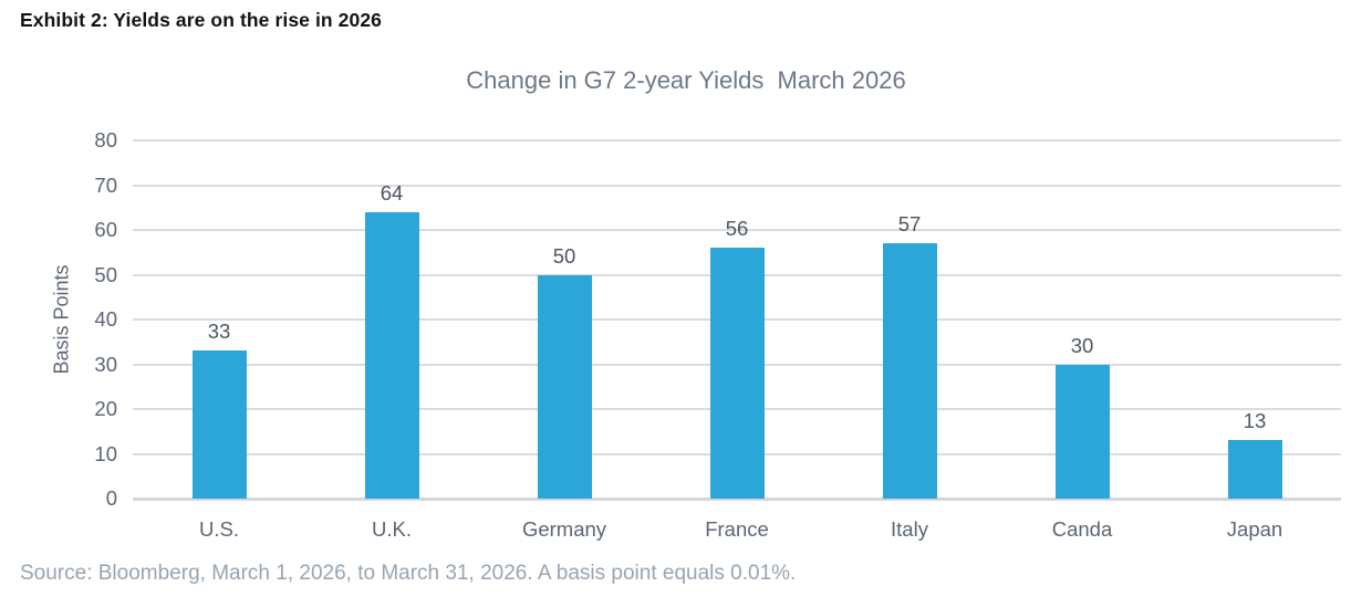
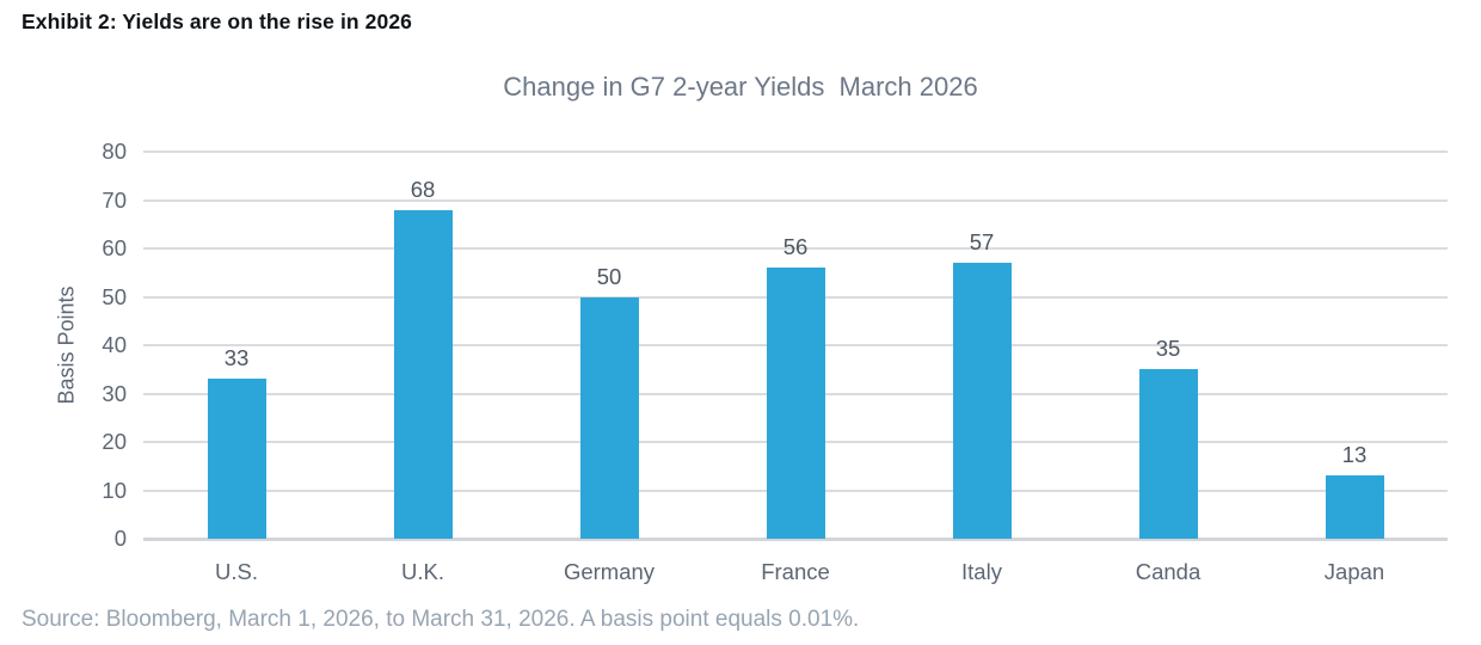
U.K.: 64 -> 68
Canda: 30 -> 35
